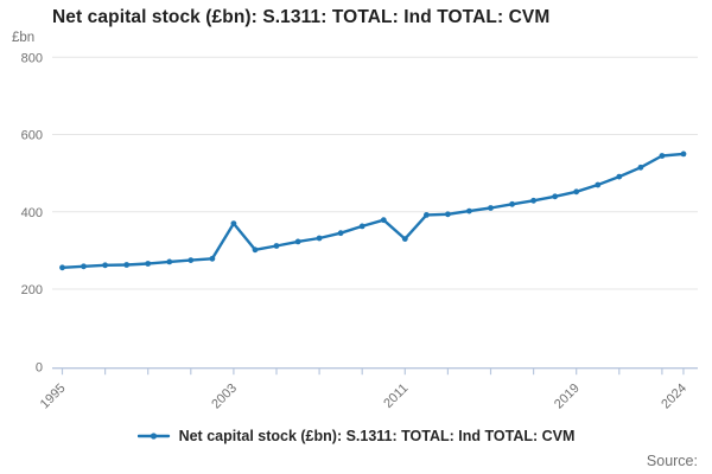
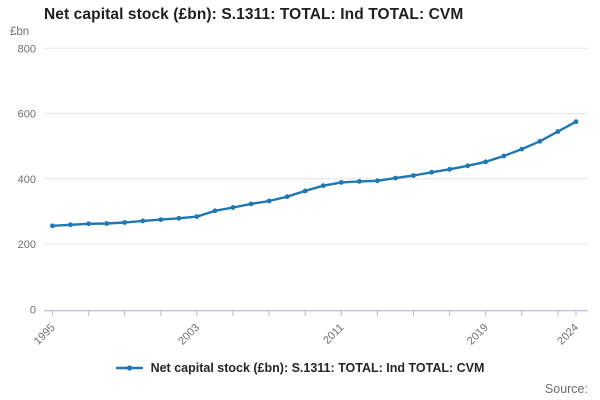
2003: 370 -> 280
2011: 330 -> 390
2024: 550 -> 580
